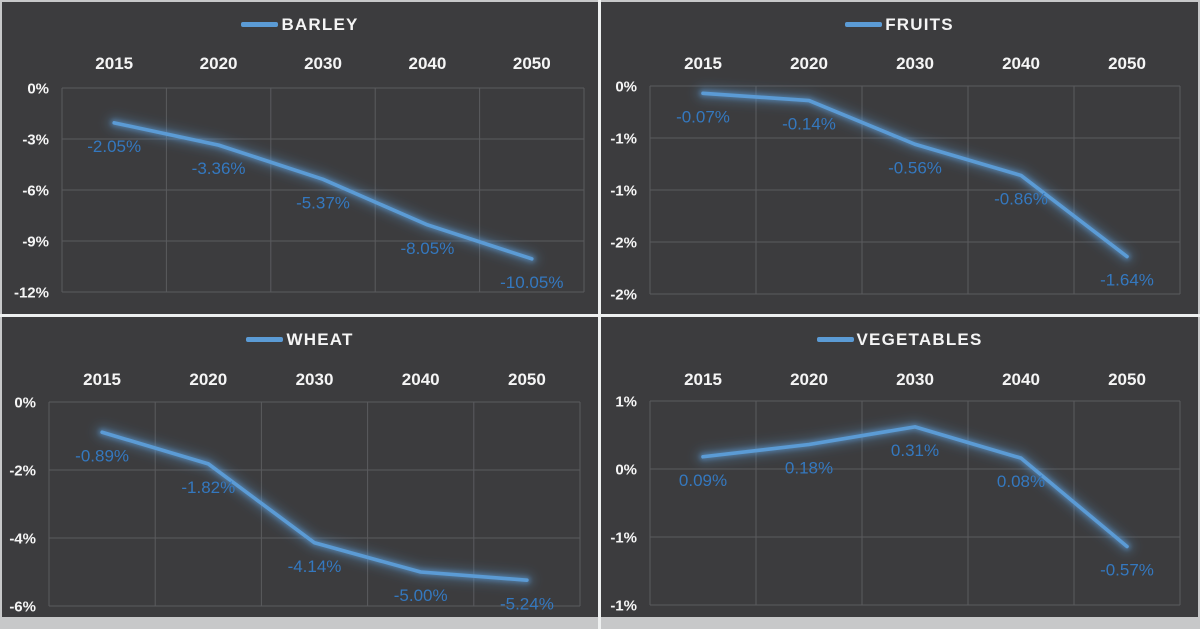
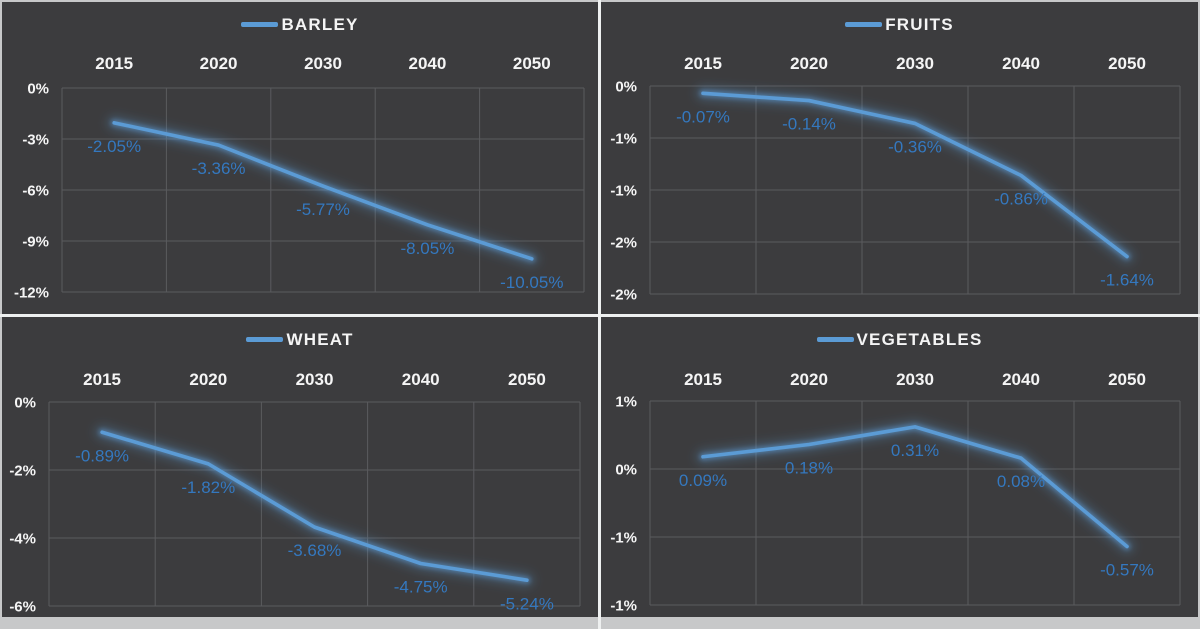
BARLEY/2030: -5.37% -> -5.77%
FRUITS/2030: -0.56% -> -0.36%
WHEAT/2030: -4.14% -> -3.68%
WHEAT/2040: -5.00% -> -4.75%
